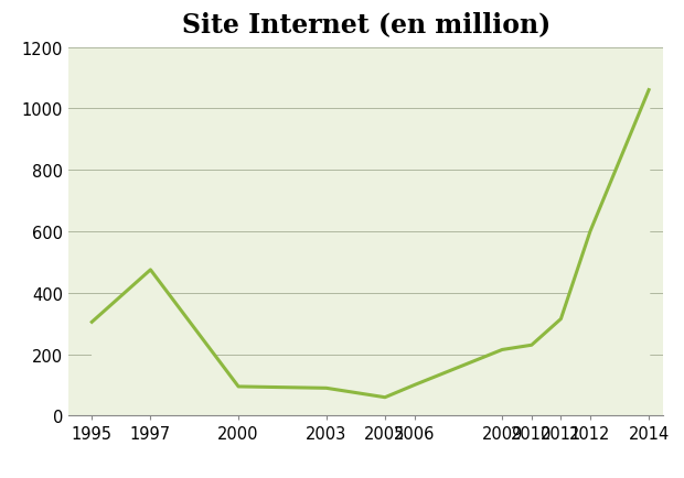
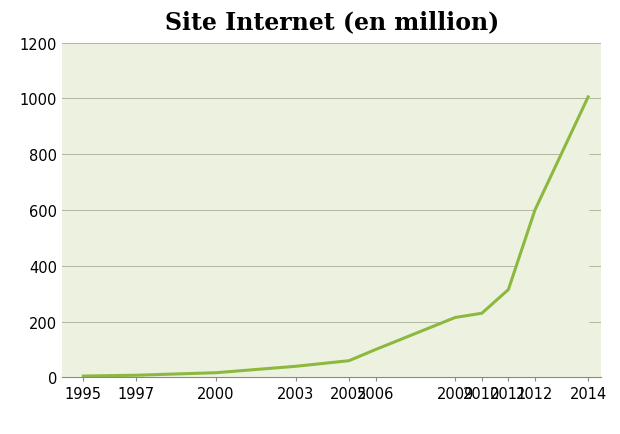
1995: 305 -> 5
1997: 475 -> 8
2000: 95 -> 17
2003: 90 -> 40
2014: 1060 -> 1005
